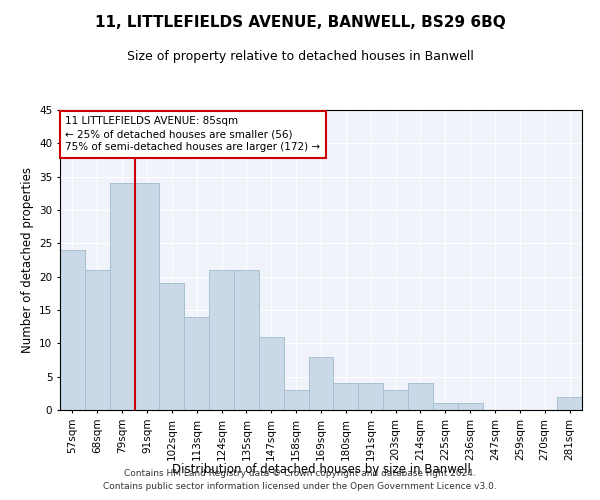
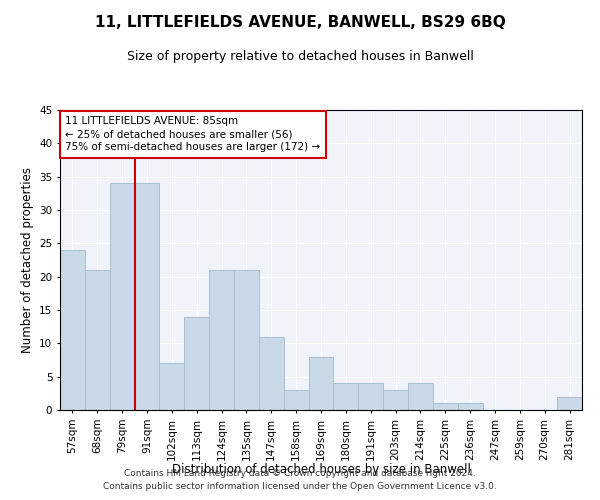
102sqm: 19 -> 7
